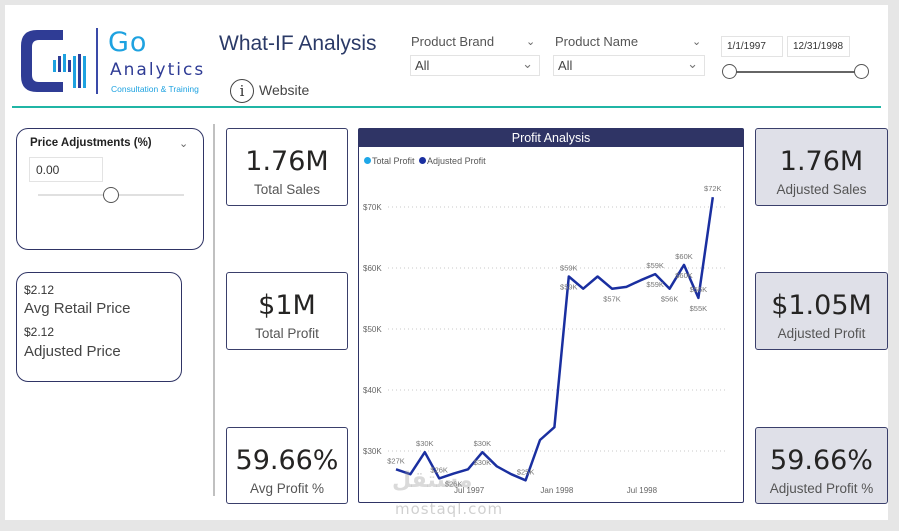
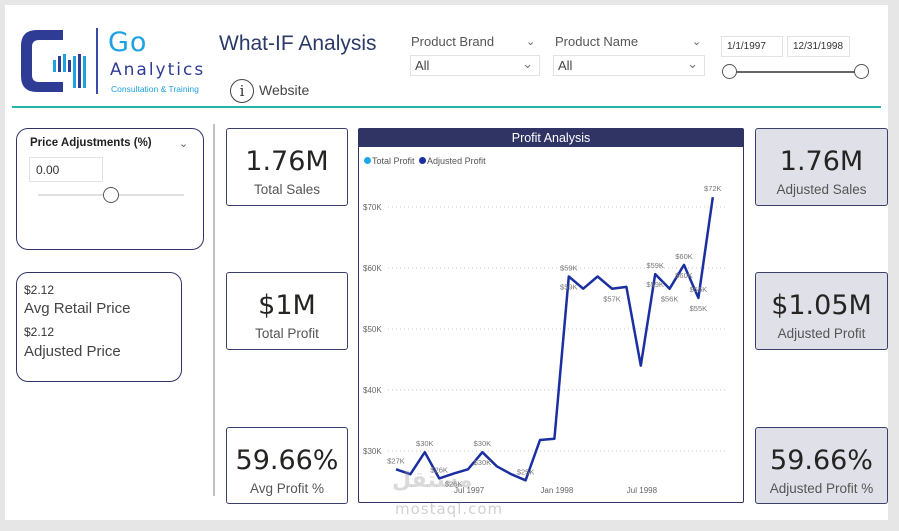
Jan 1998: $34K -> $32K
Jul 1998: $58K -> $44K
